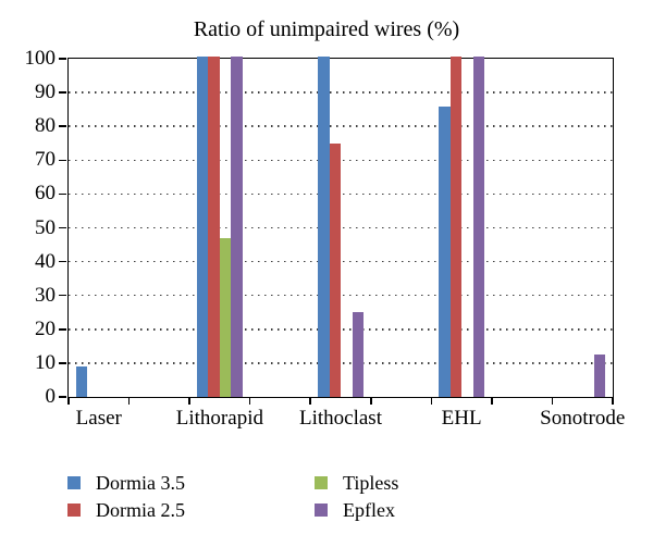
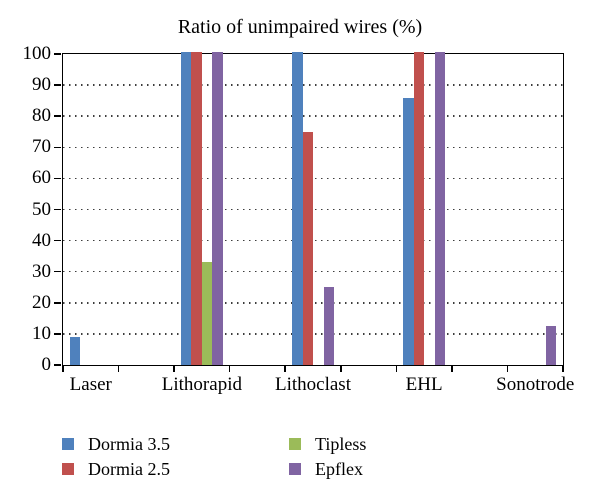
Tipless/Lithorapid: 47 -> 33
